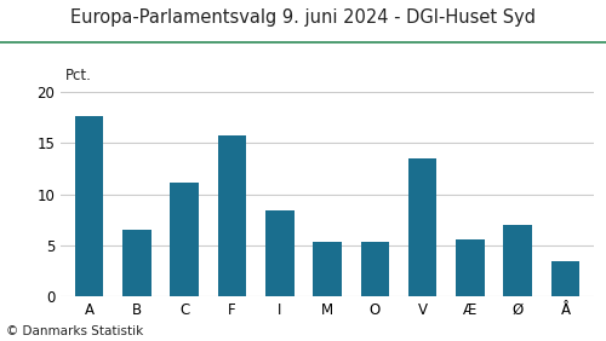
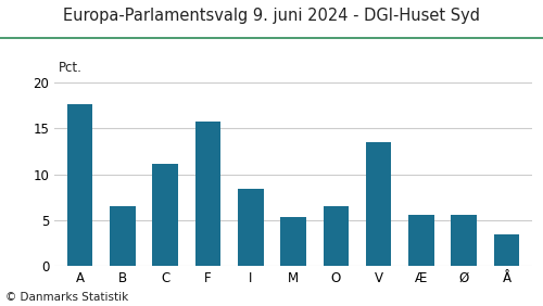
O: 5.4 -> 6.6
Ø: 7.0 -> 5.6
